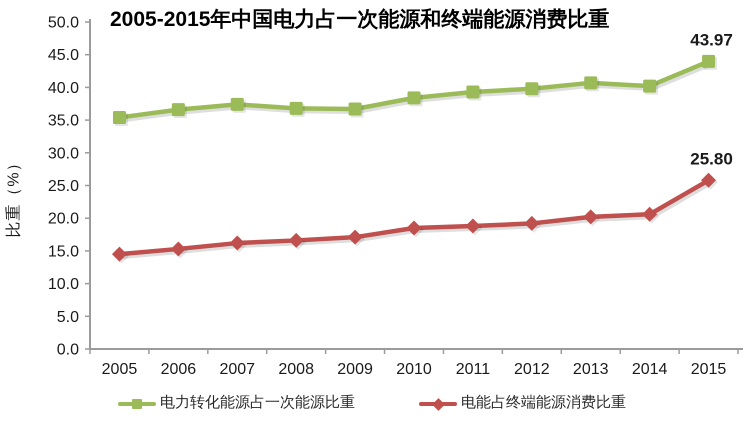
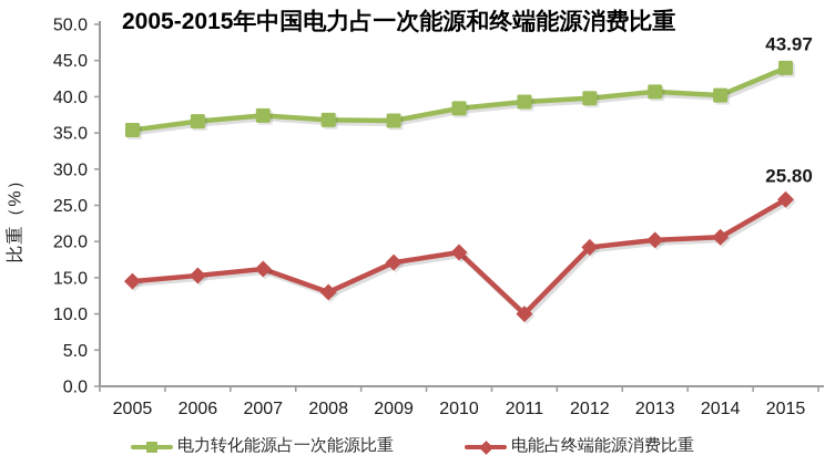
电能占终端能源消费比重/2008: 17 -> 13
电能占终端能源消费比重/2011: 19 -> 10
